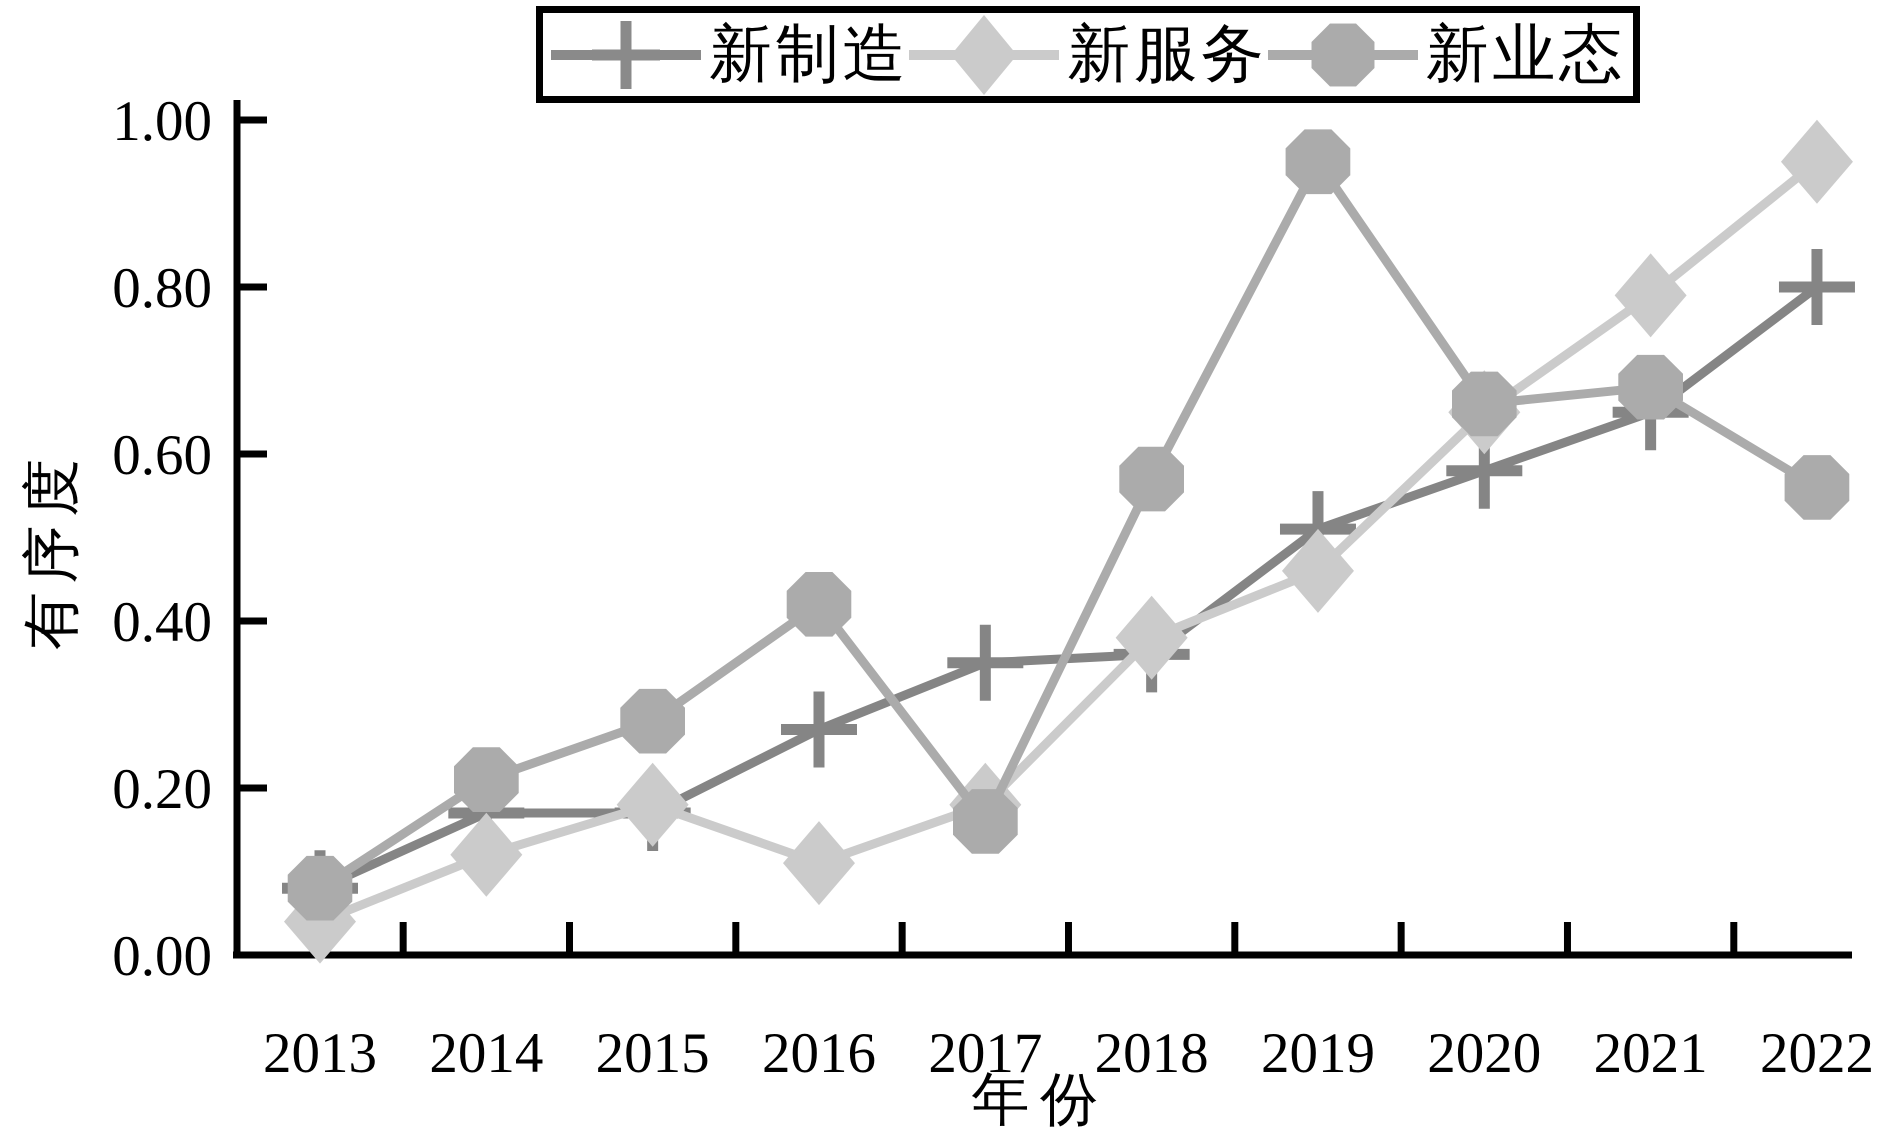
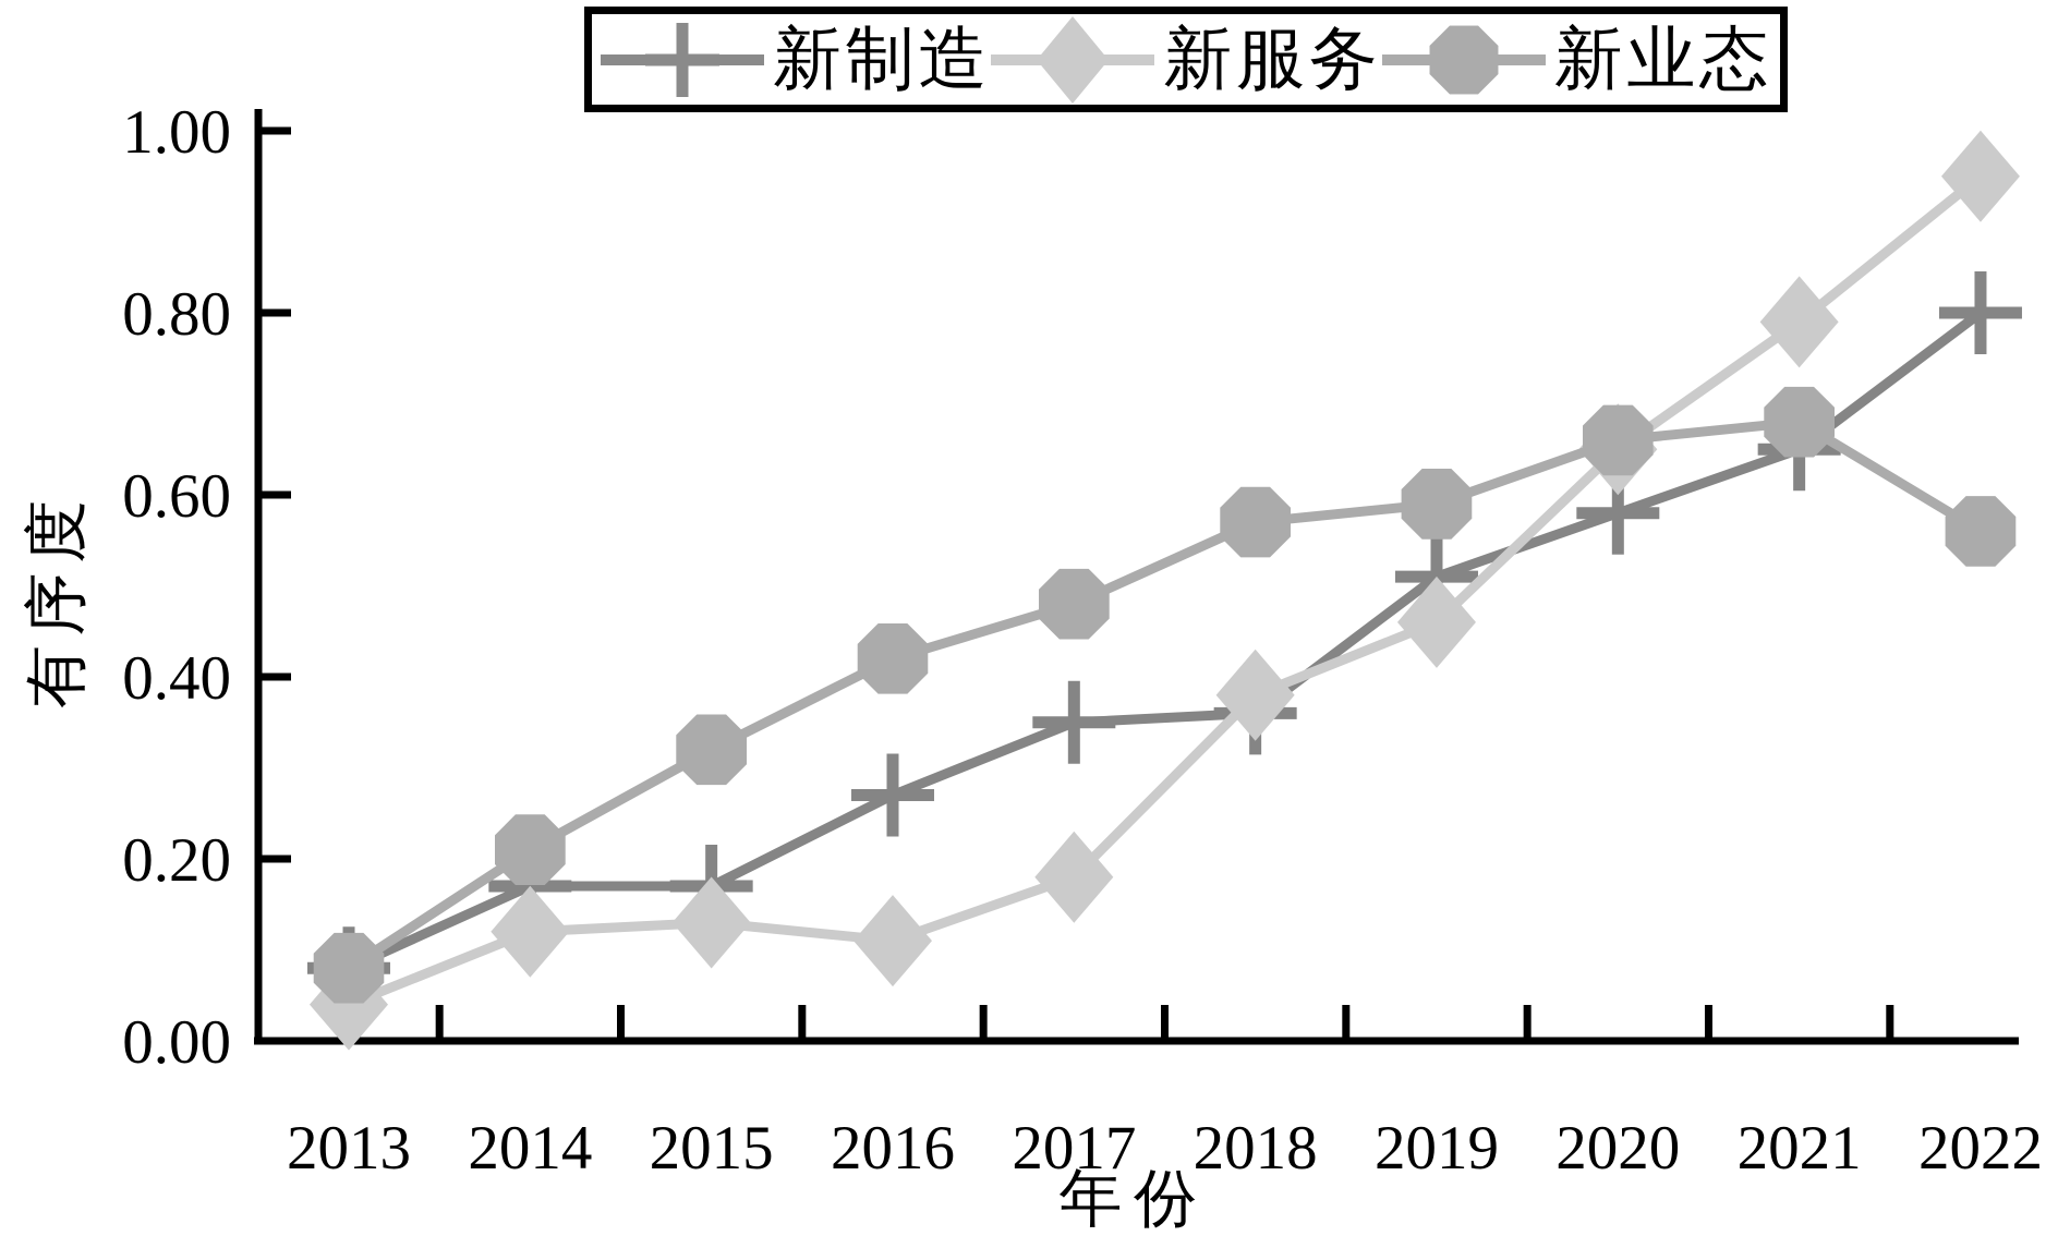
新服务/2015: 0.18 -> 0.13
新业态/2015: 0.28 -> 0.32
新业态/2017: 0.16 -> 0.48
新业态/2019: 0.95 -> 0.59
